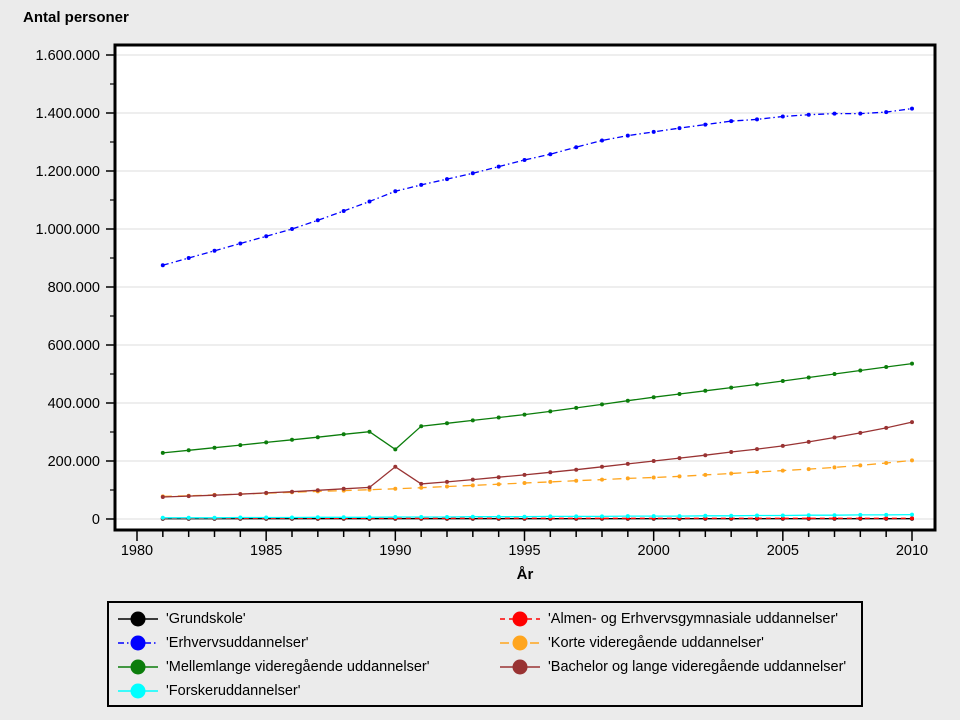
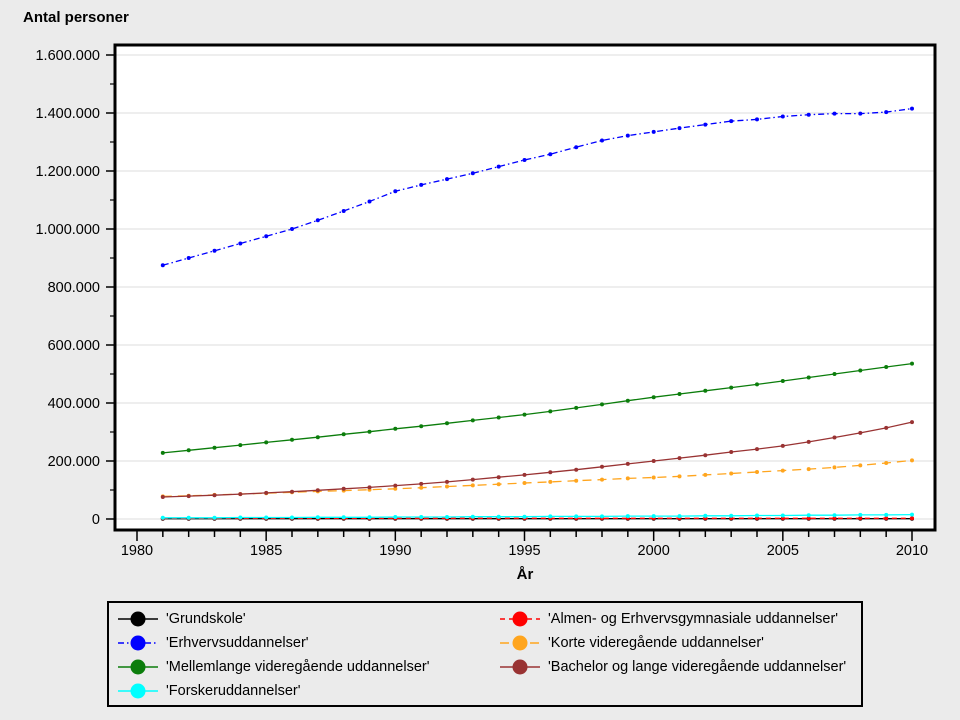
'Mellemlange videregående uddannelser'/1990: 240000 -> 310000
'Bachelor og lange videregående uddannelser'/1990: 180000 -> 120000
